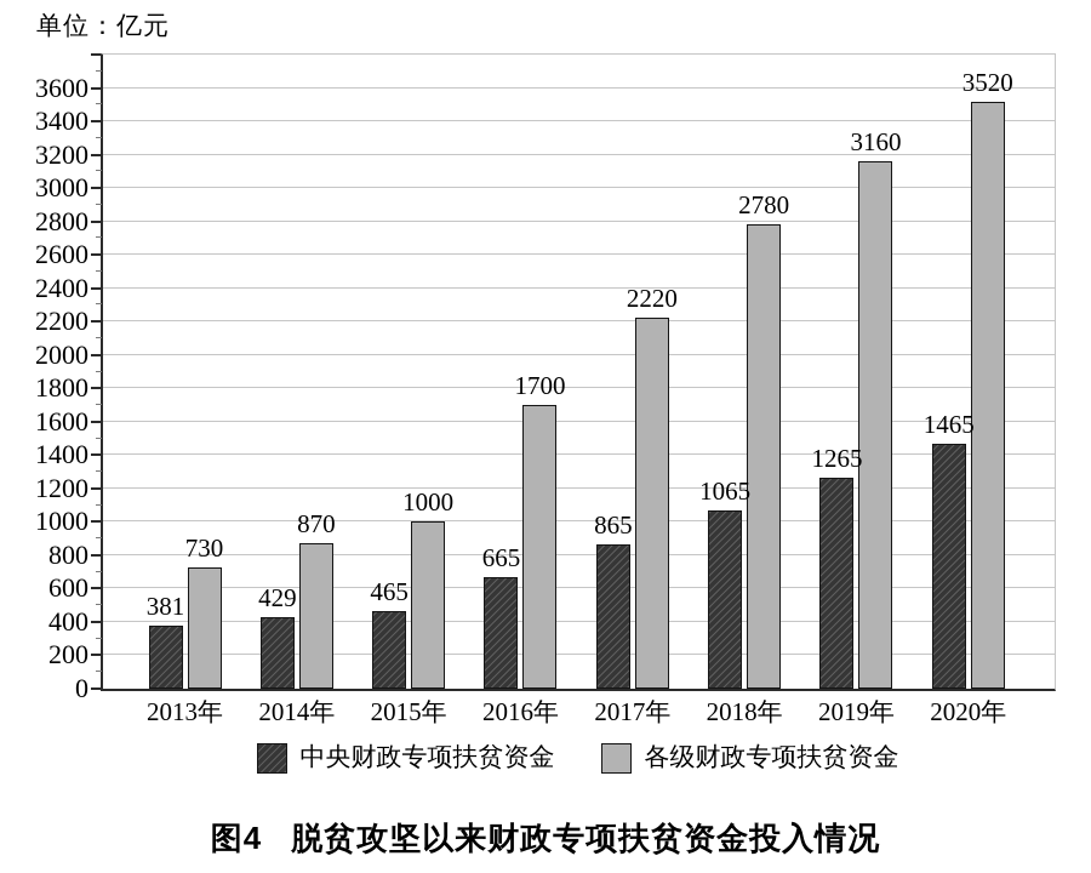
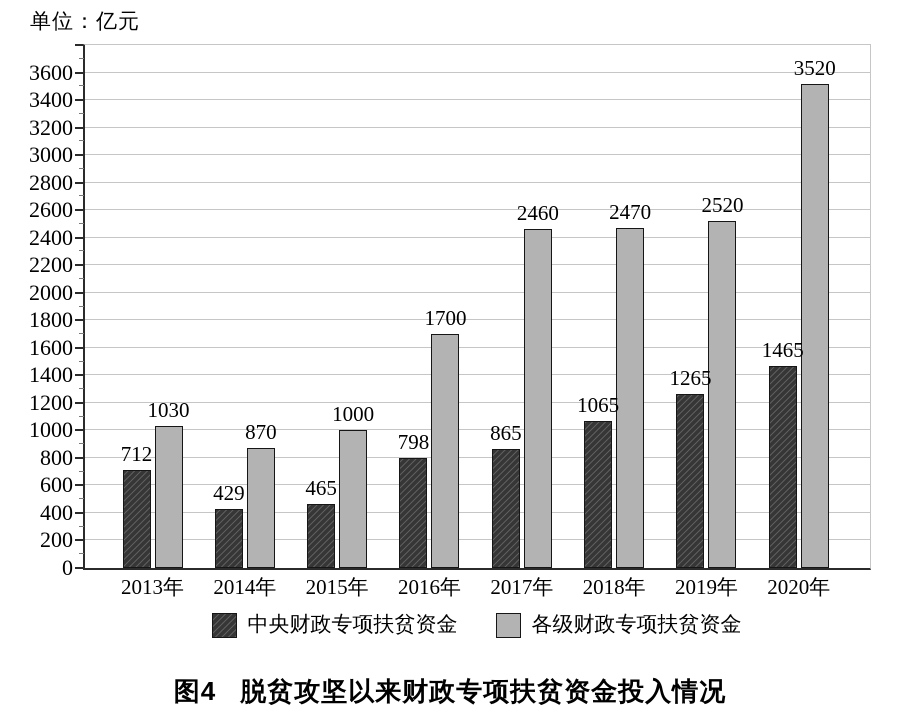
中央财政专项扶贫资金/2013年: 381 -> 712
各级财政专项扶贫资金/2013年: 730 -> 1030
中央财政专项扶贫资金/2016年: 665 -> 798
各级财政专项扶贫资金/2017年: 2220 -> 2460
各级财政专项扶贫资金/2018年: 2780 -> 2470
各级财政专项扶贫资金/2019年: 3160 -> 2520
